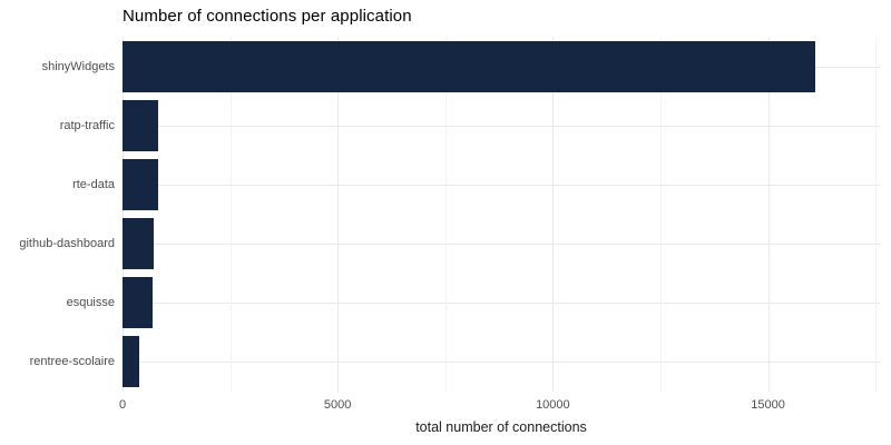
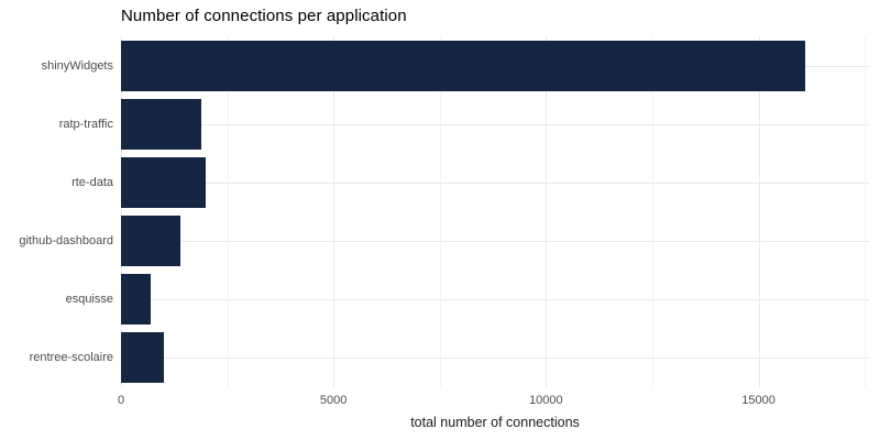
ratp-traffic: 800 -> 1900
rte-data: 800 -> 2000
github-dashboard: 700 -> 1400
rentree-scolaire: 400 -> 1000
